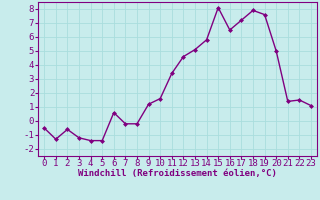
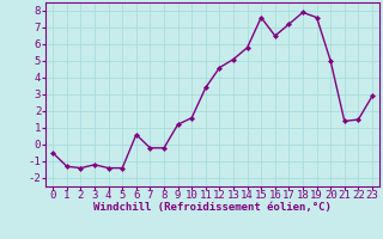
2: -0.6 -> -1.4
15: 8.1 -> 7.6
23: 1.1 -> 2.9
